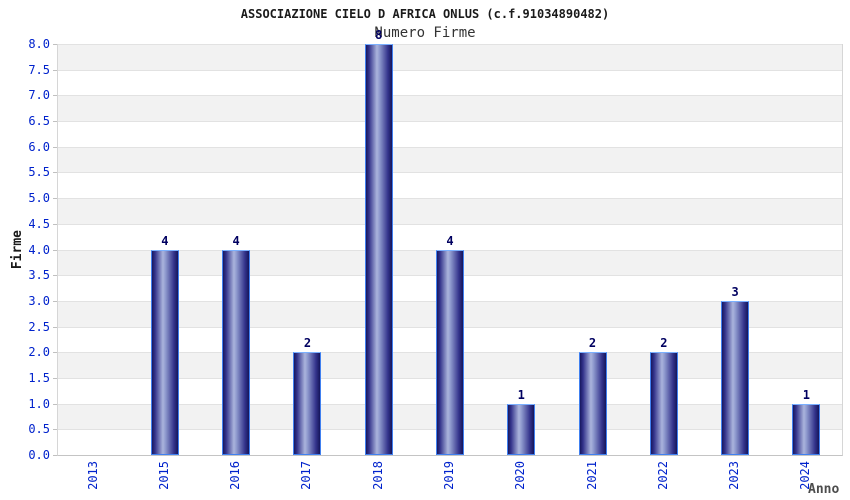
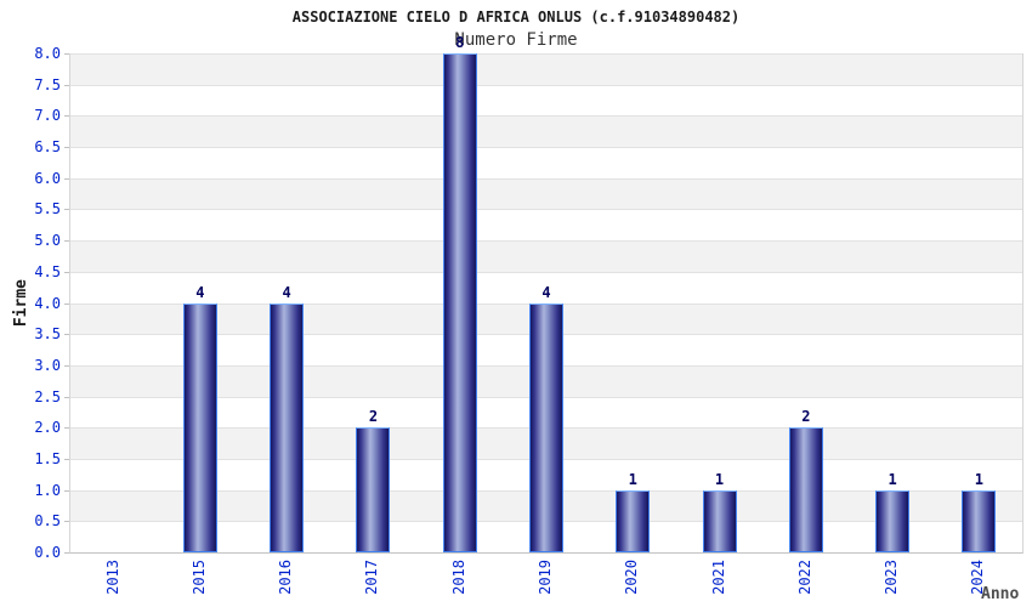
2021: 2 -> 1
2023: 3 -> 1
